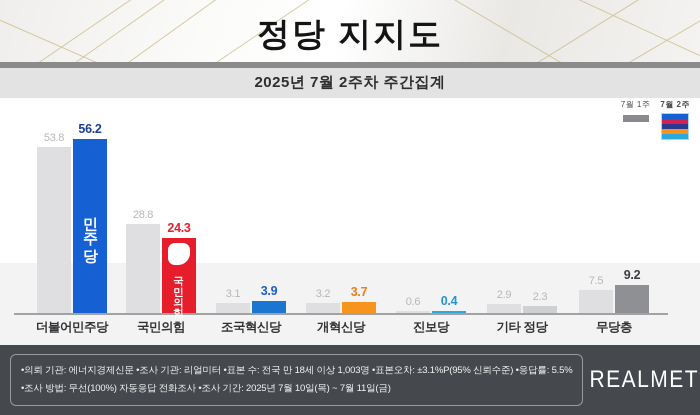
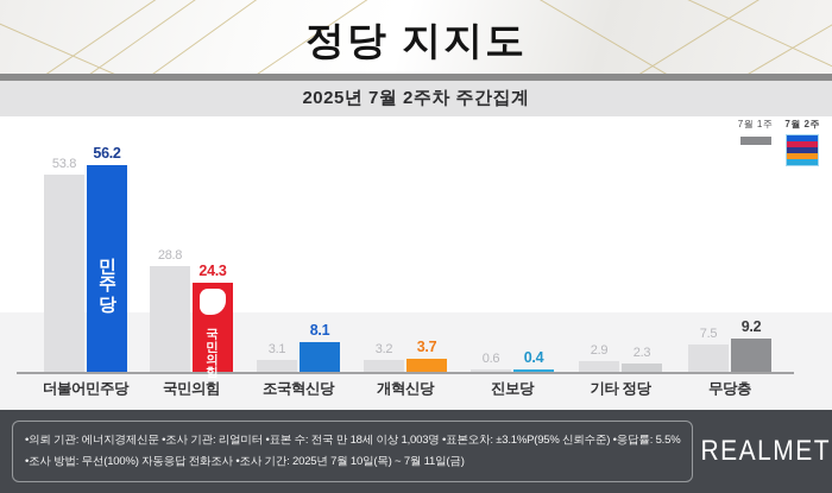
7월 2주/조국혁신당: 3.9 -> 8.1
